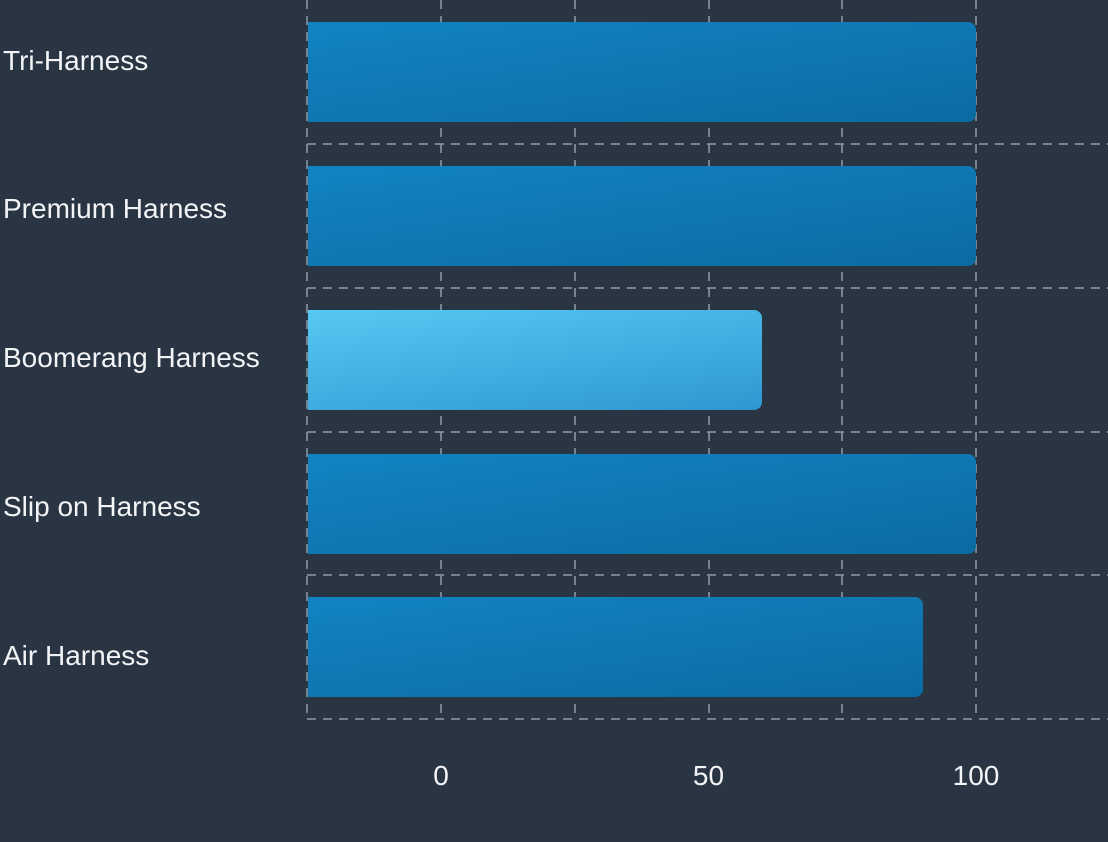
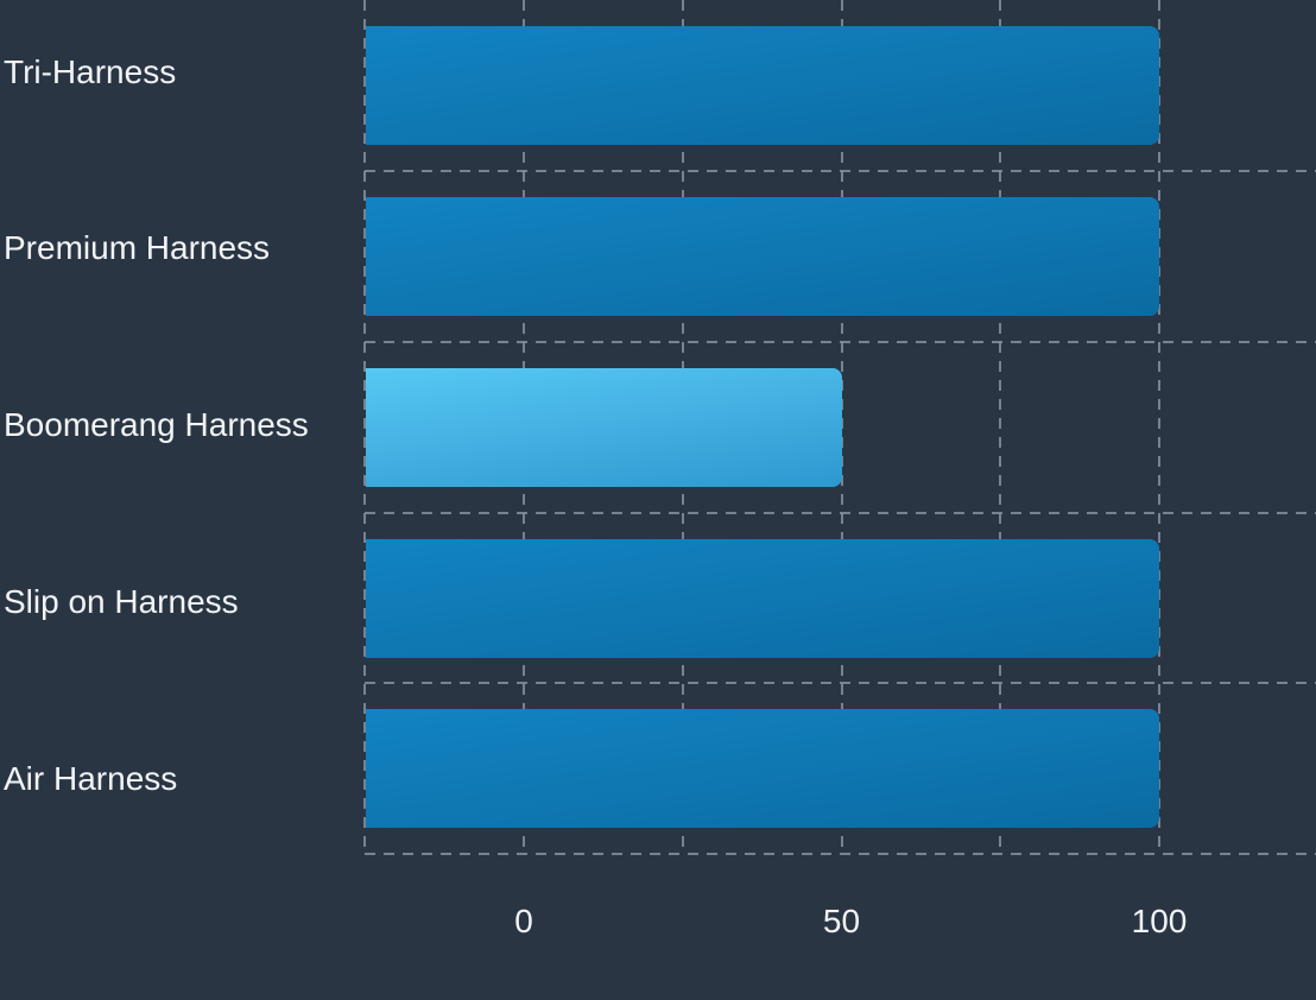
Boomerang Harness: 60 -> 50
Air Harness: 90 -> 100
